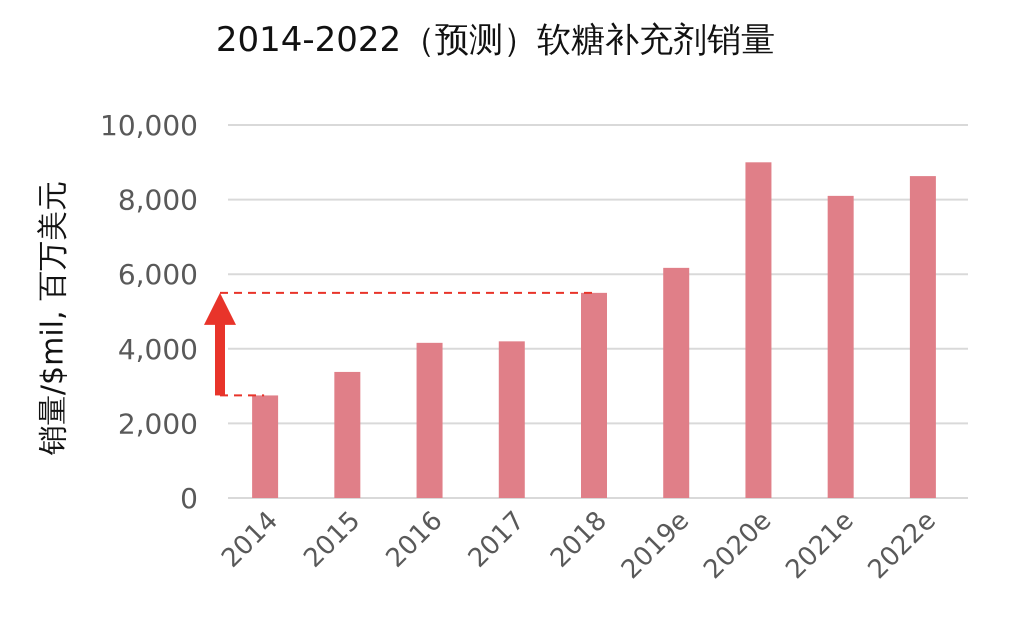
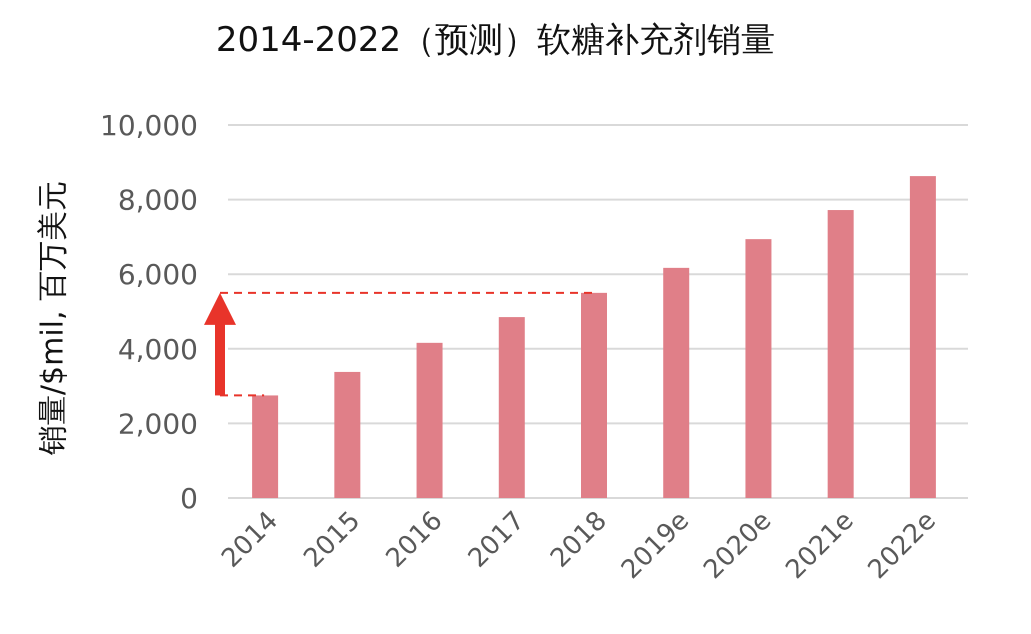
2017: 4200 -> 4800
2020e: 9000 -> 6900
2021e: 8100 -> 7700
